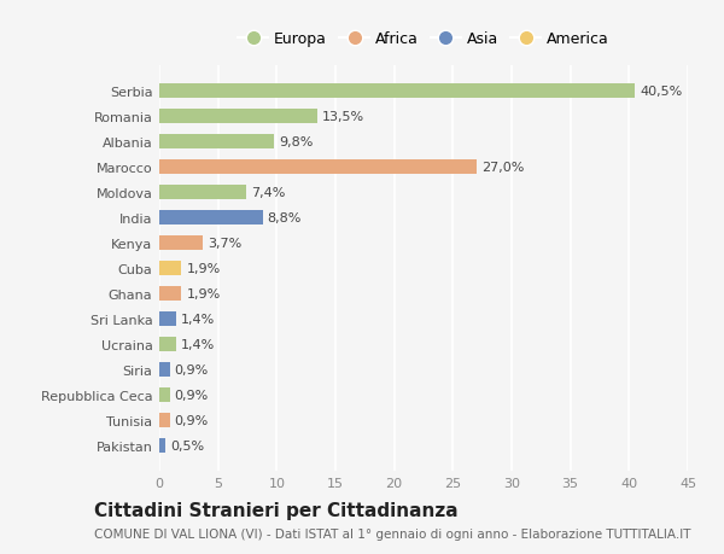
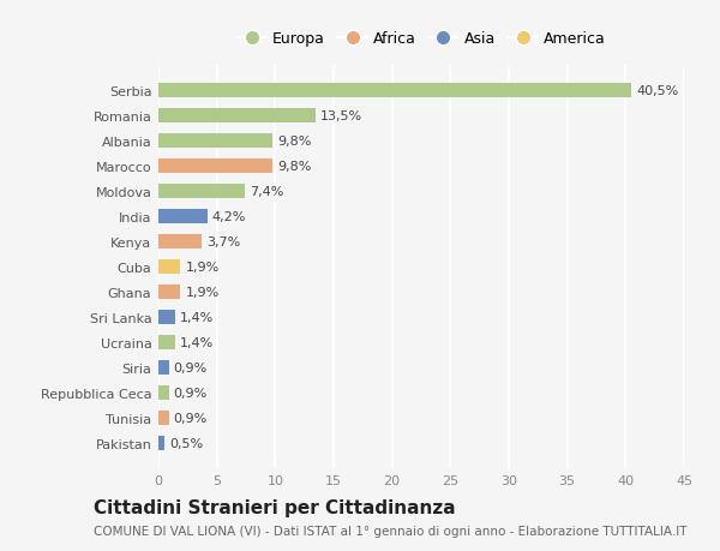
Marocco: 27,0% -> 9,8%
India: 8,8% -> 4,2%
